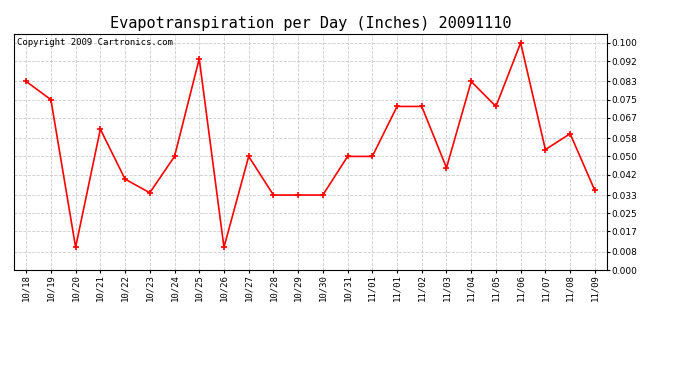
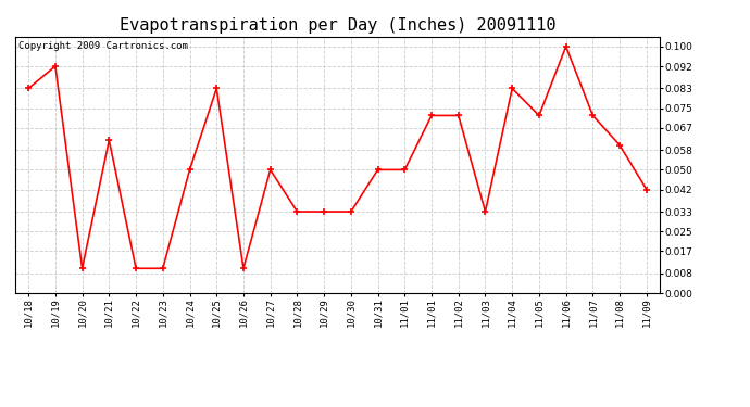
10/19: 0.075 -> 0.092
10/22: 0.040 -> 0.010
10/23: 0.034 -> 0.010
10/25: 0.093 -> 0.083
11/03: 0.045 -> 0.033
11/07: 0.053 -> 0.072
11/09: 0.035 -> 0.042
